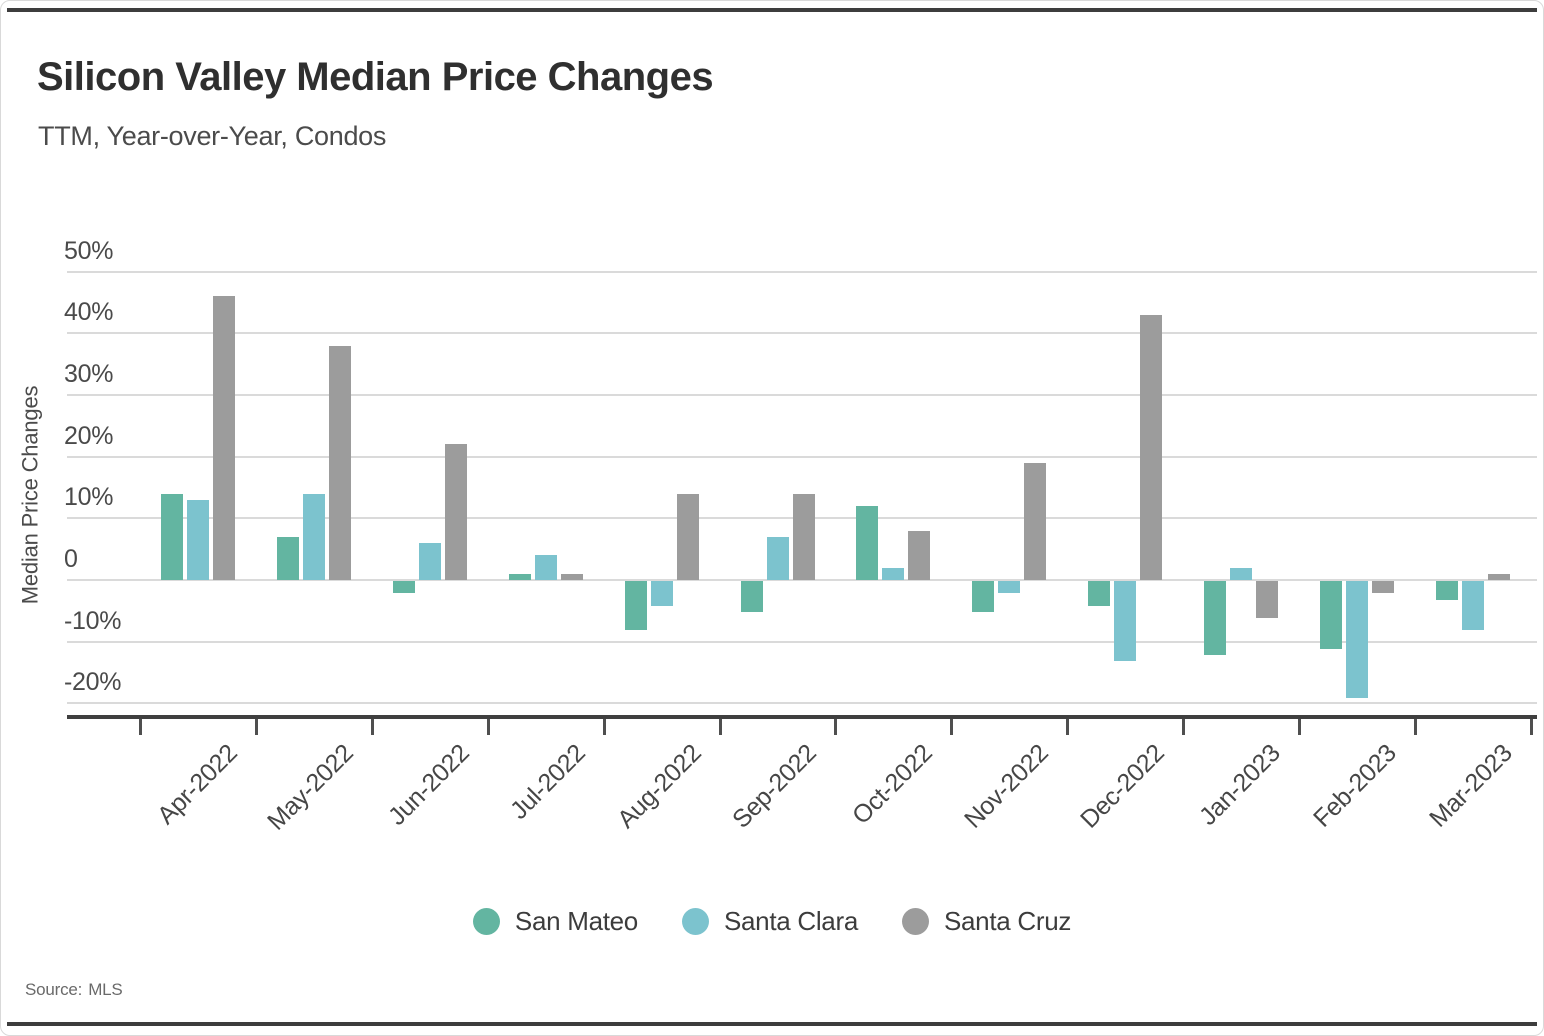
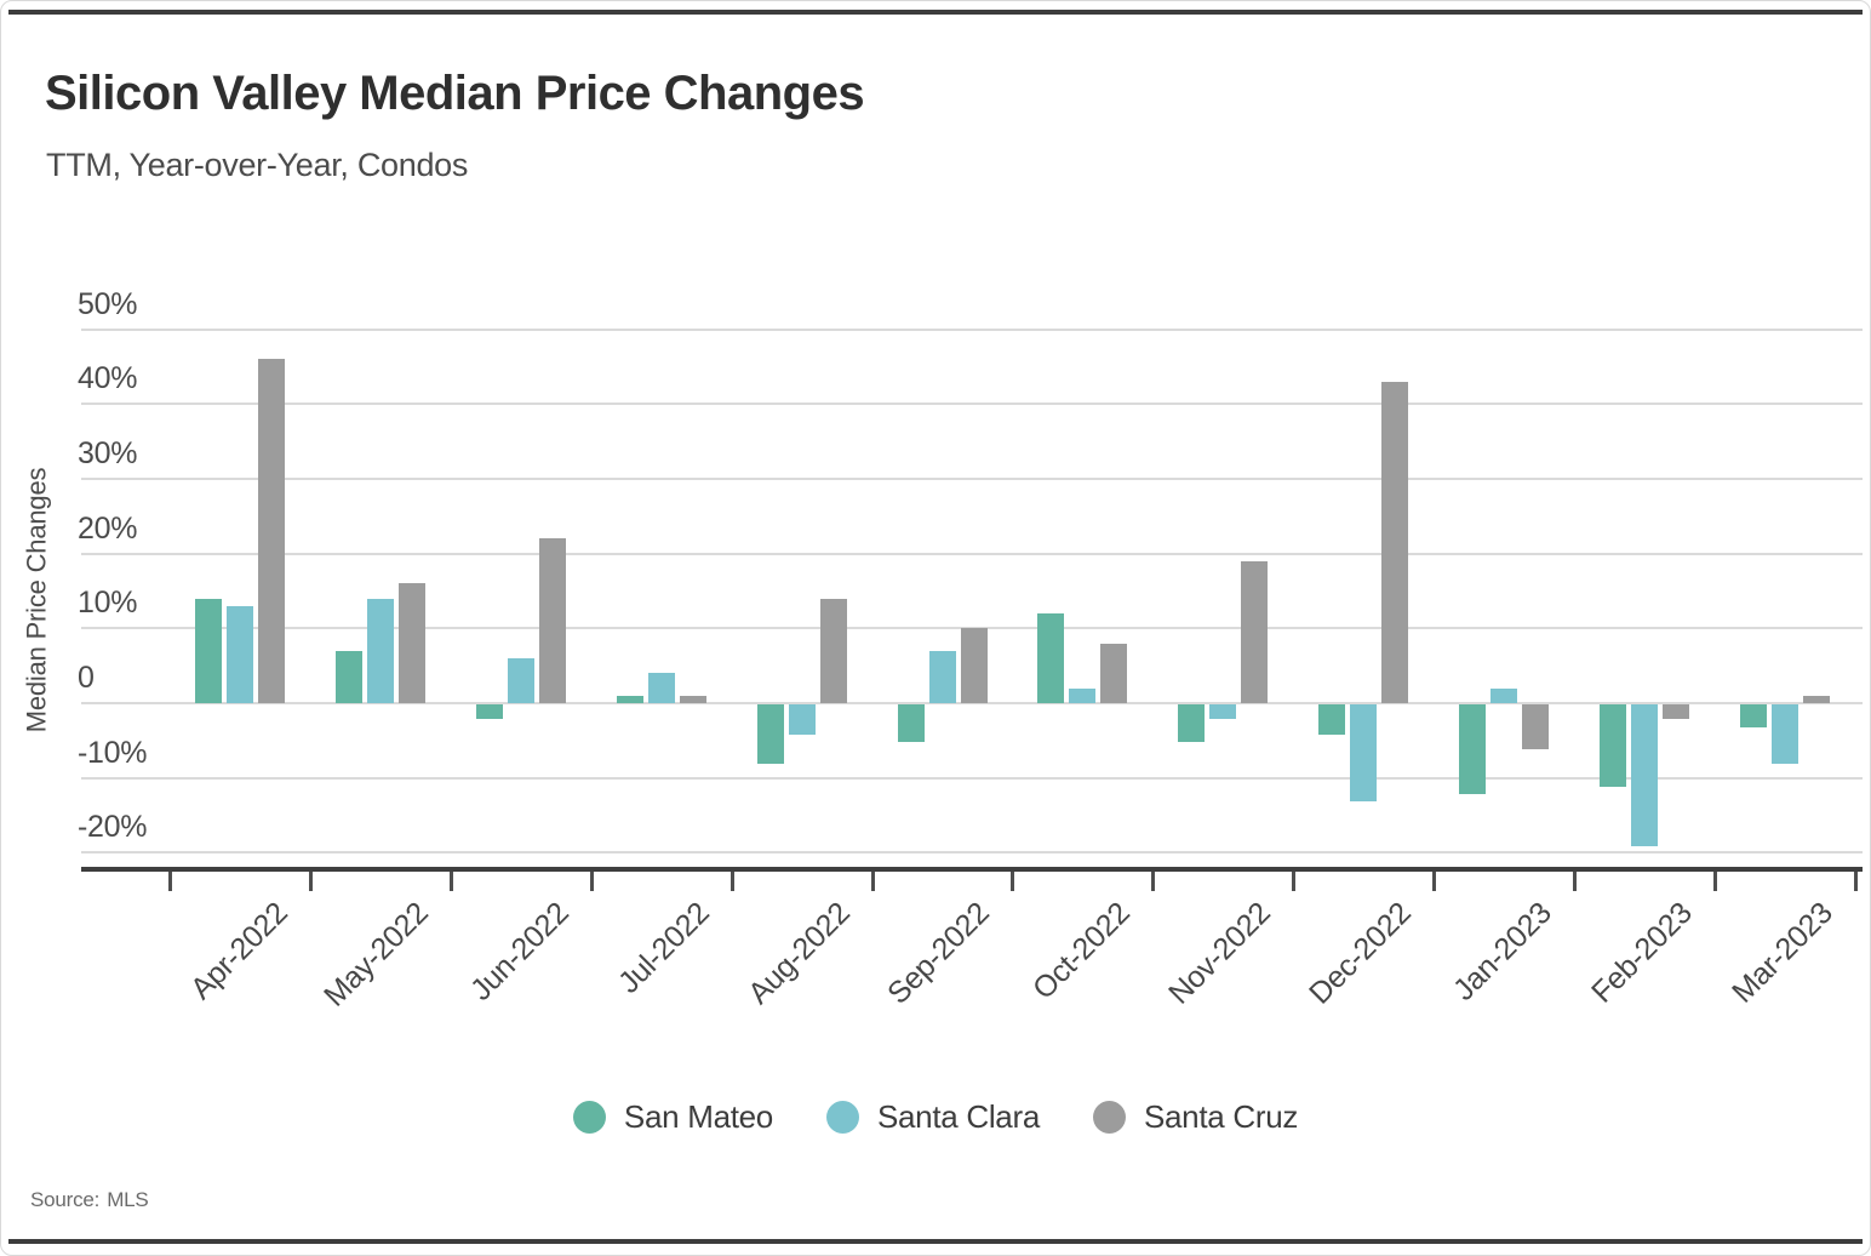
Santa Cruz/May-2022: 38% -> 16%
Santa Cruz/Sep-2022: 14% -> 10%
